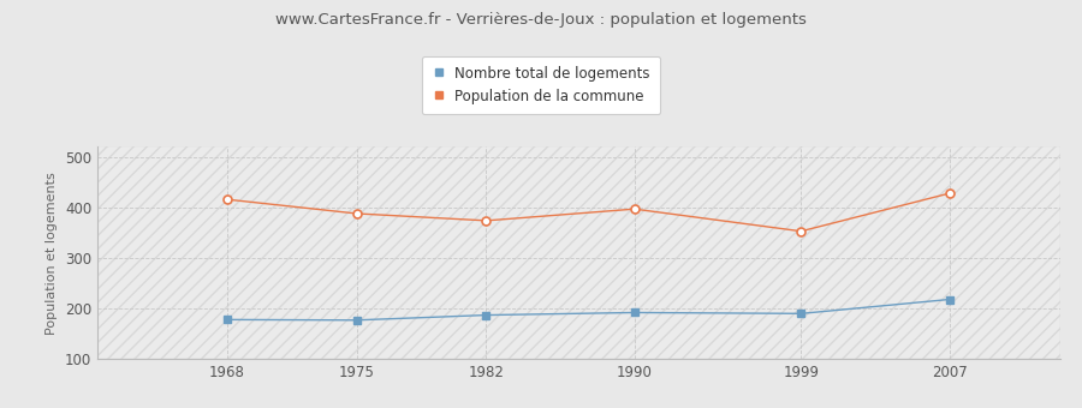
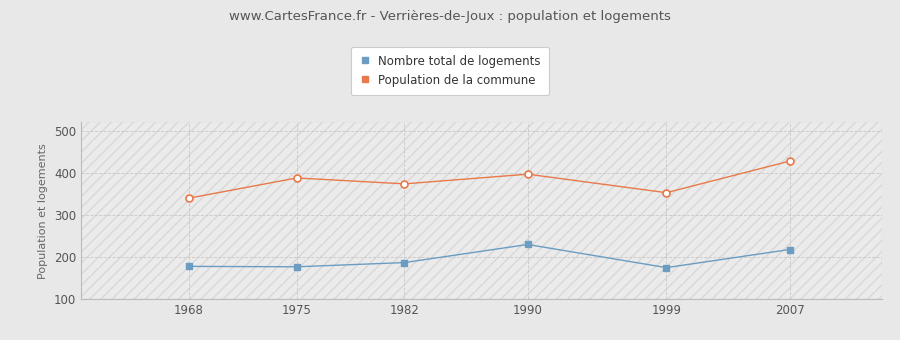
Population de la commune/1968: 416 -> 340
Nombre total de logements/1990: 192 -> 230
Nombre total de logements/1999: 190 -> 175
